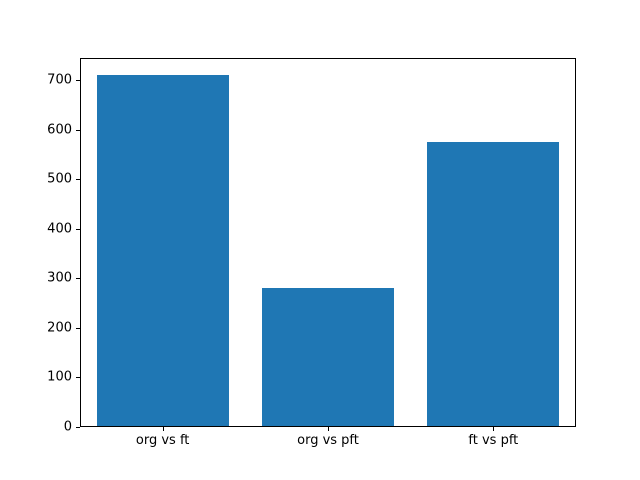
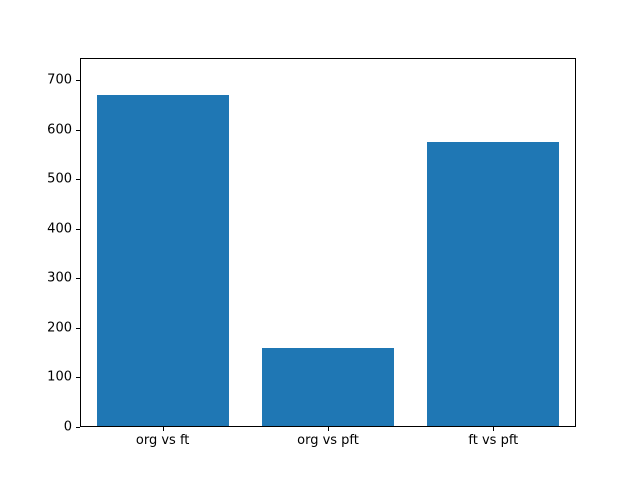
org vs ft: 710 -> 670
org vs pft: 280 -> 160
